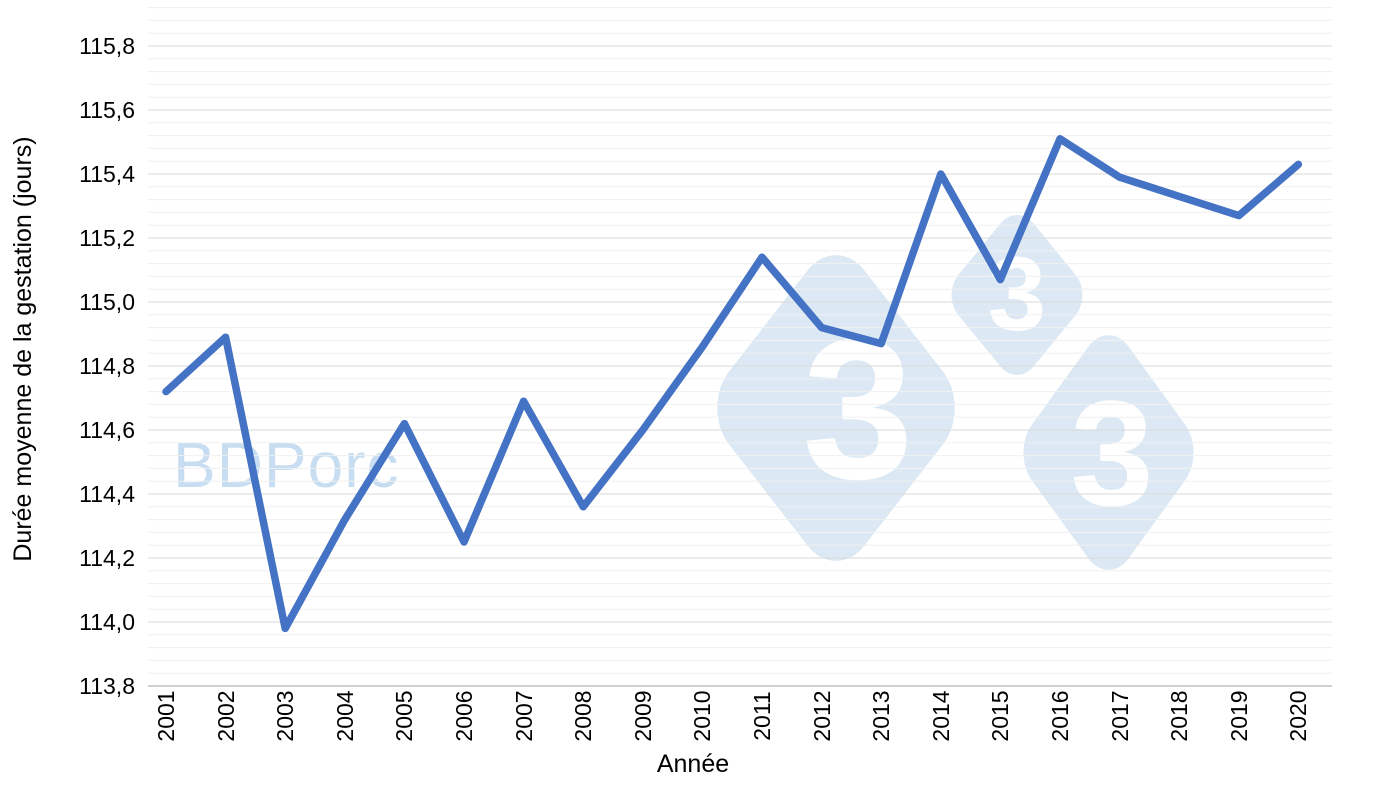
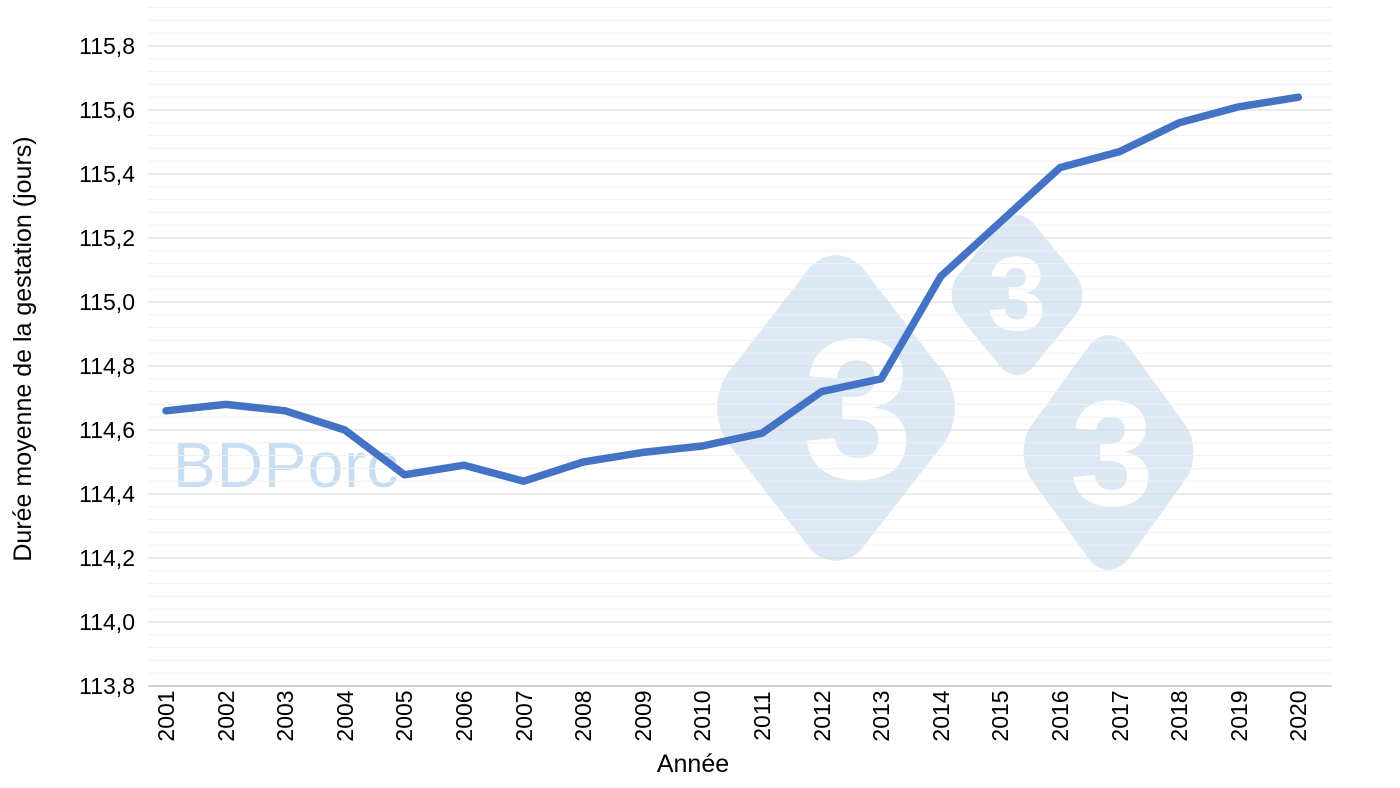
2001: 114,72 -> 114,66
2002: 114,89 -> 114,68
2003: 113,98 -> 114,66
2004: 114,32 -> 114,60
2005: 114,62 -> 114,46
2006: 114,25 -> 114,49
2007: 114,69 -> 114,44
2008: 114,36 -> 114,50
2009: 114,60 -> 114,53
2010: 114,86 -> 114,55
2011: 115,14 -> 114,59
2012: 114,92 -> 114,72
2013: 114,87 -> 114,76
2014: 115,40 -> 115,08
2015: 115,07 -> 115,25
2016: 115,51 -> 115,42
2017: 115,39 -> 115,47
2018: 115,33 -> 115,56
2019: 115,27 -> 115,61
2020: 115,43 -> 115,64
